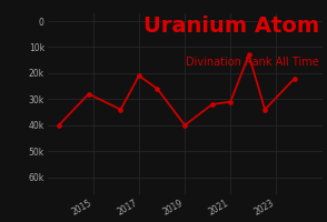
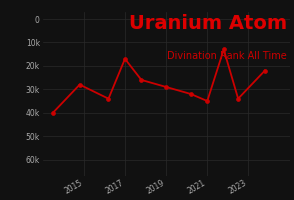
2017: 21k -> 17k
2019: 40k -> 29k
2021: 31k -> 35k
